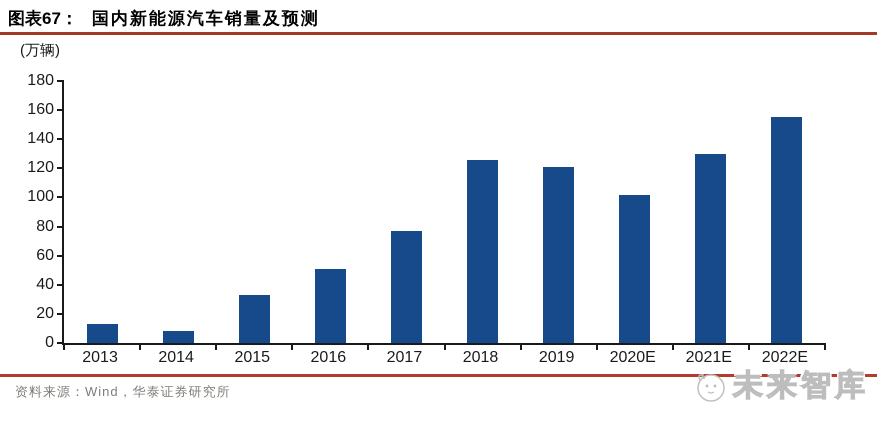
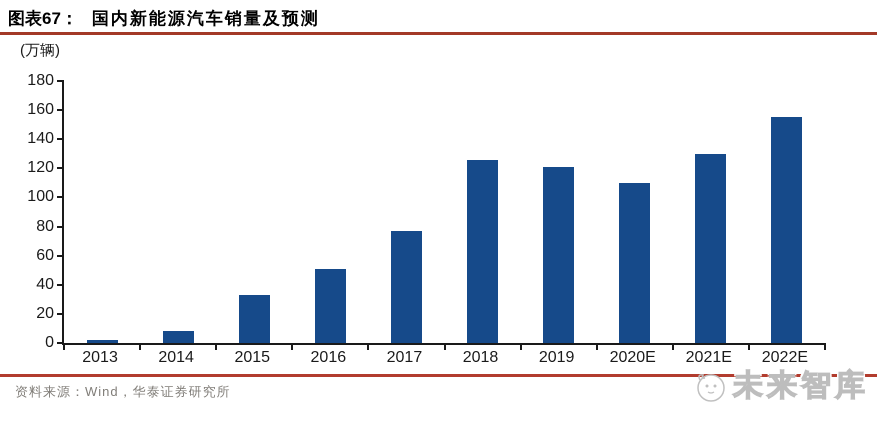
2013: 13 -> 2
2020E: 102 -> 110
